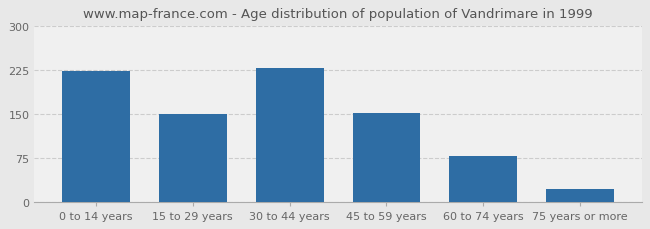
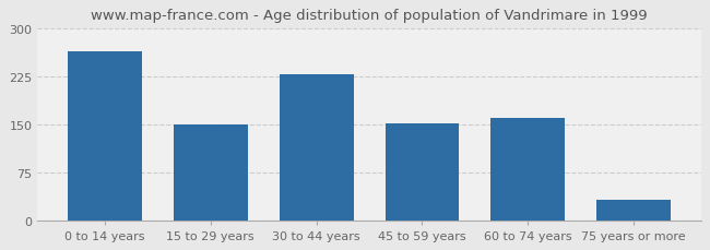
0 to 14 years: 222 -> 264
60 to 74 years: 77 -> 160
75 years or more: 22 -> 32
